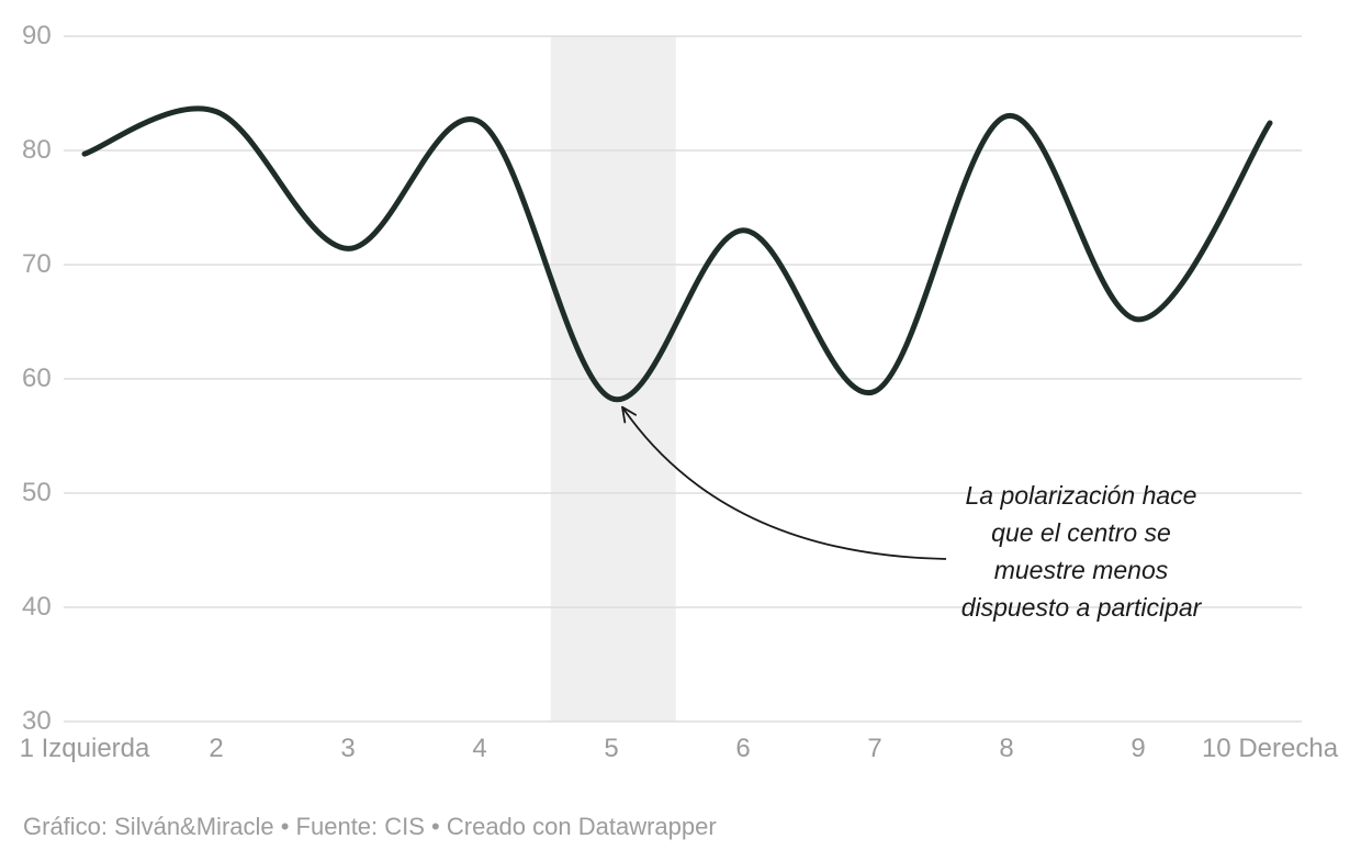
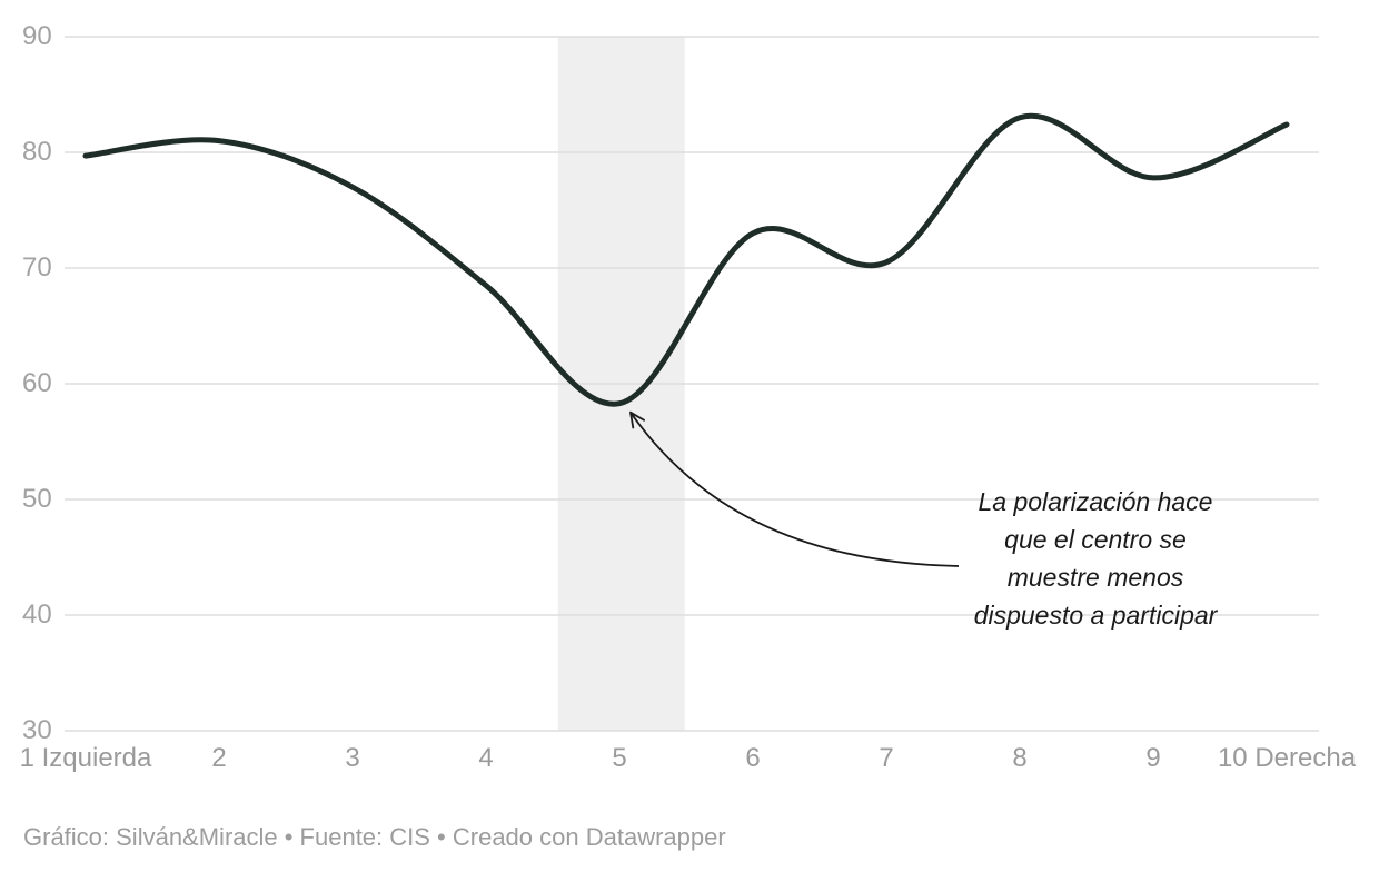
2: 83.4 -> 81.0
3: 71.4 -> 77.0
4: 82.5 -> 68.5
7: 58.9 -> 70.5
9: 65.2 -> 77.8
